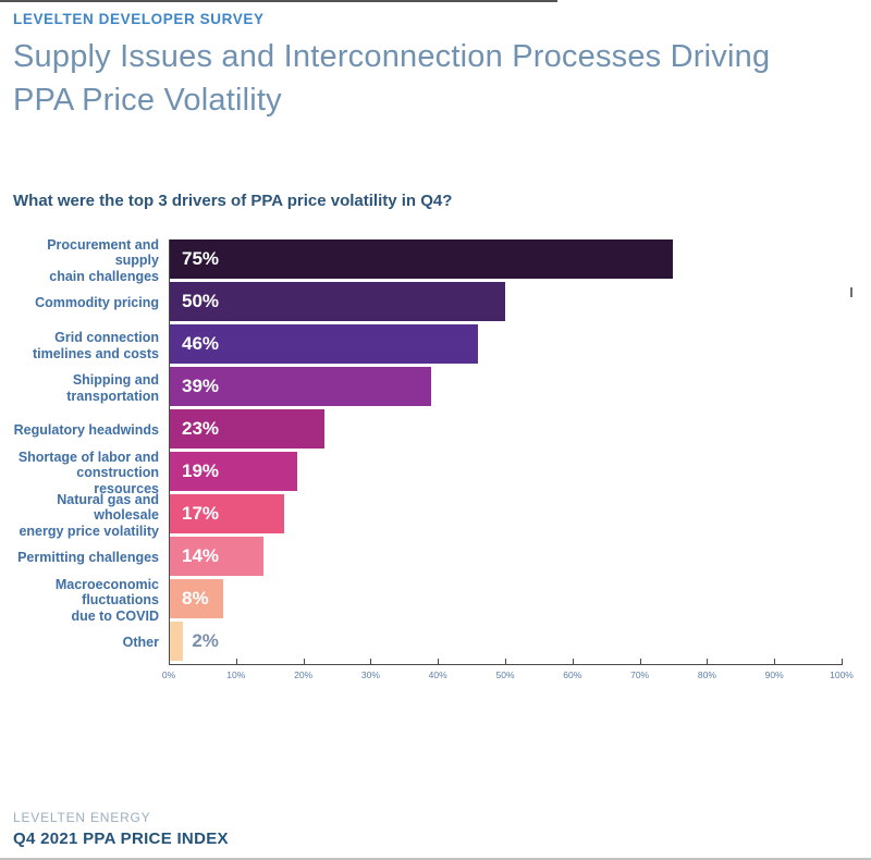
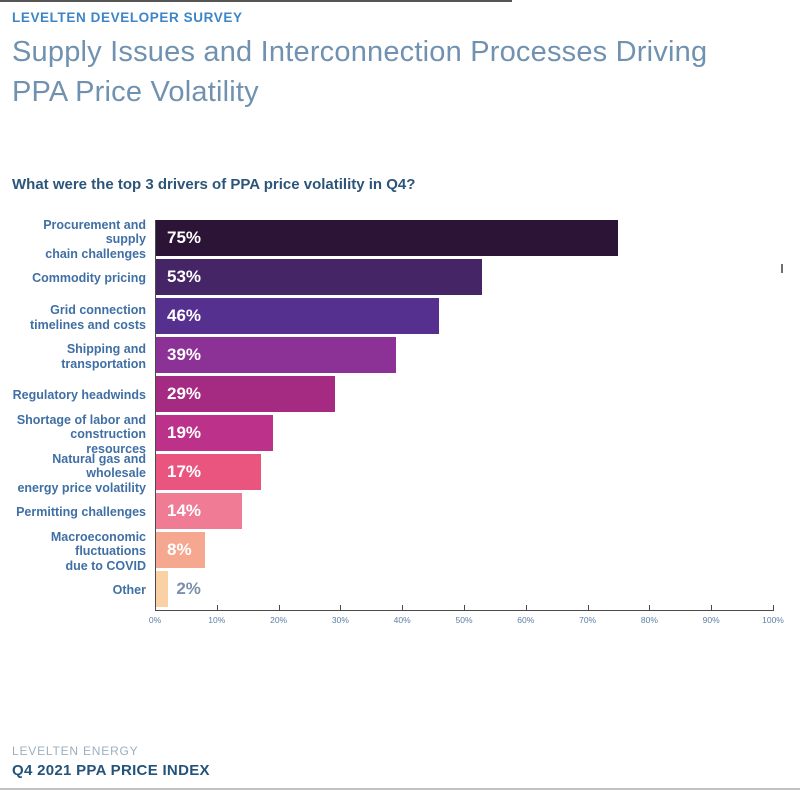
Commodity pricing: 50% -> 53%
Regulatory headwinds: 23% -> 29%
